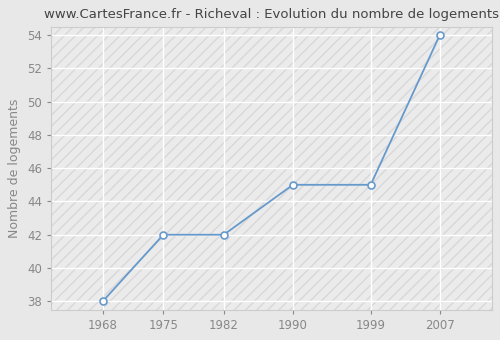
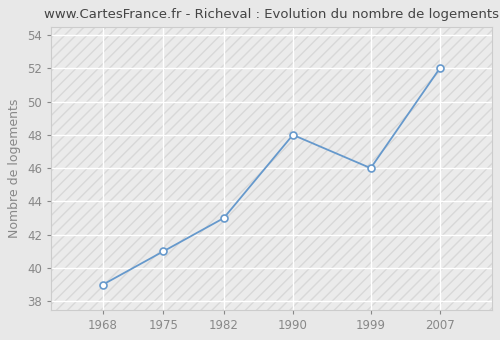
1968: 38 -> 39
1975: 42 -> 41
1982: 42 -> 43
1990: 45 -> 48
1999: 45 -> 46
2007: 54 -> 52
